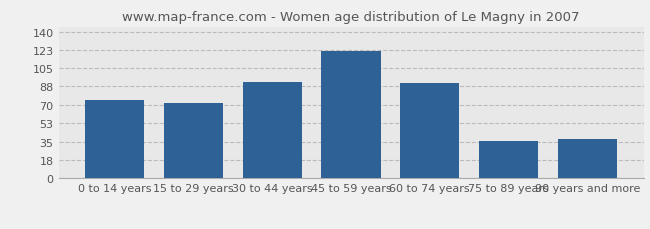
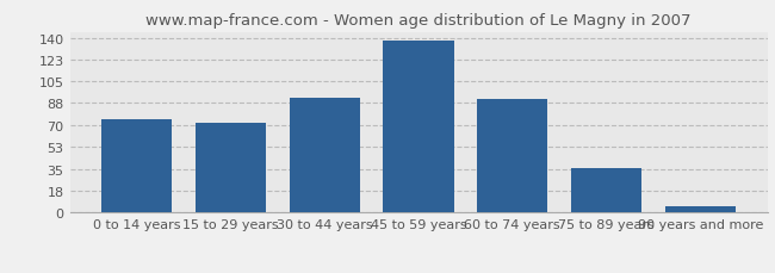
45 to 59 years: 122 -> 138
90 years and more: 38 -> 5
